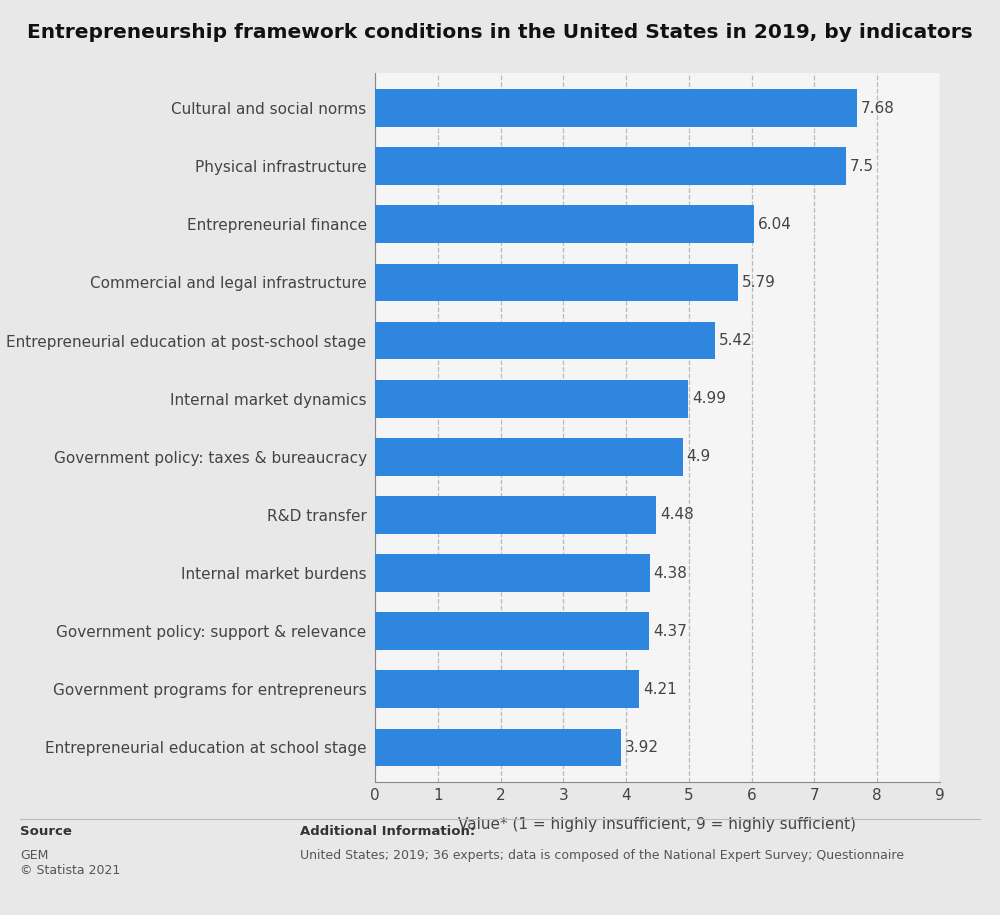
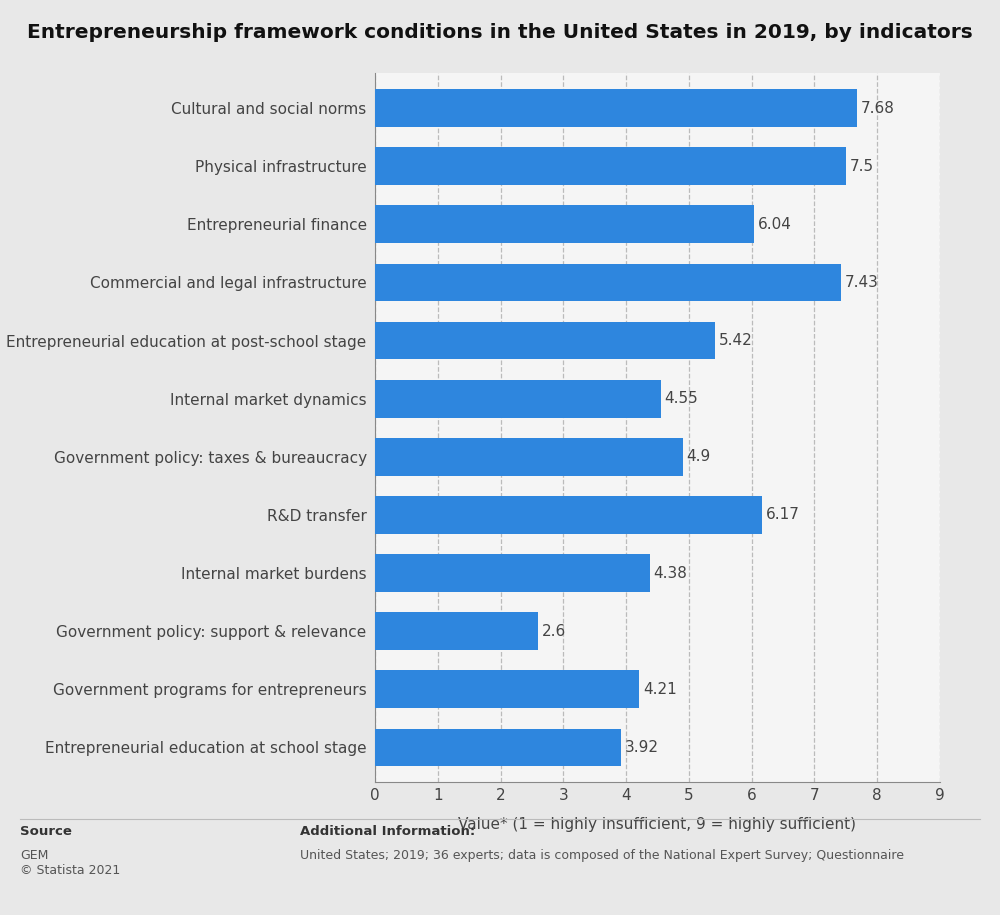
Commercial and legal infrastructure: 5.79 -> 7.43
Internal market dynamics: 4.99 -> 4.55
R&D transfer: 4.48 -> 6.17
Government policy: support & relevance: 4.37 -> 2.6
